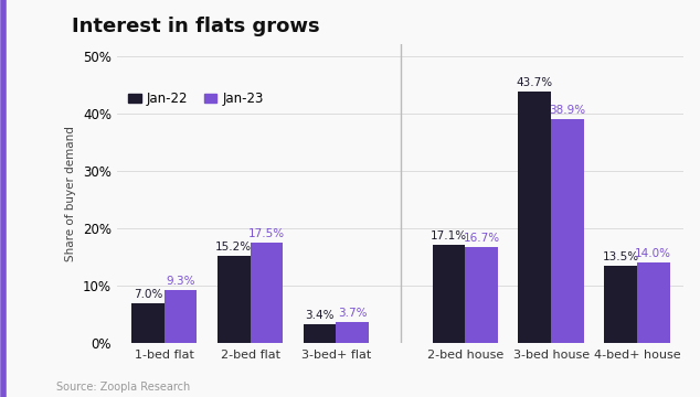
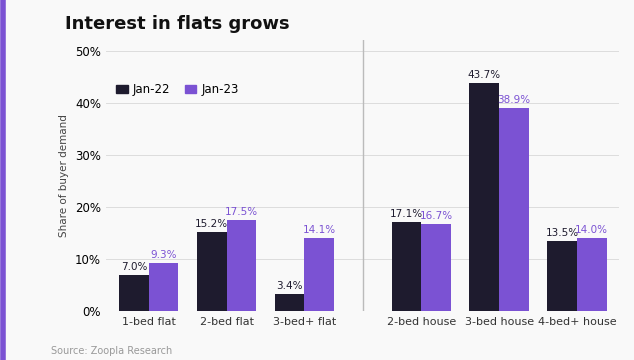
Jan-23/3-bed+ flat: 3.7% -> 14.1%
